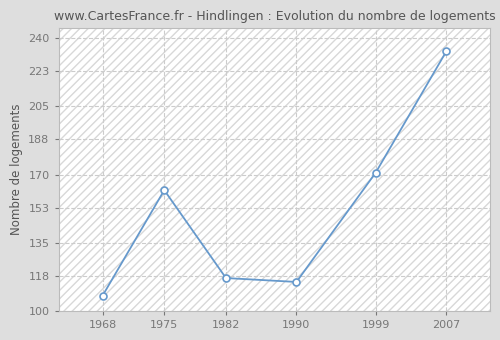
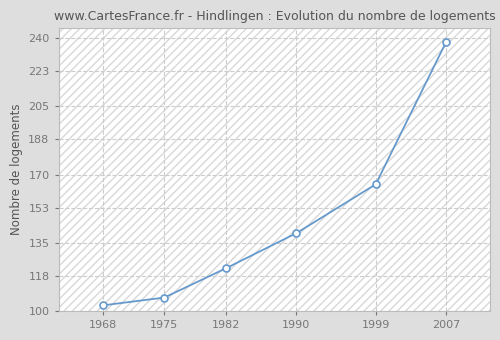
1968: 108 -> 103
1975: 162 -> 107
1982: 117 -> 122
1990: 115 -> 140
1999: 171 -> 165
2007: 233 -> 238
